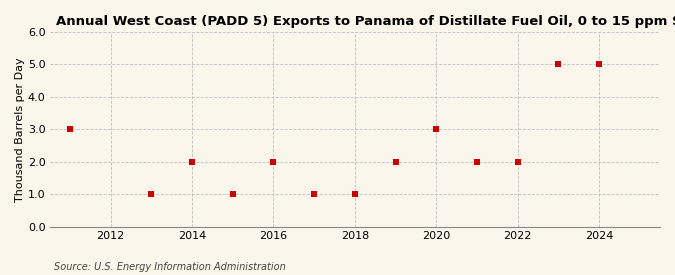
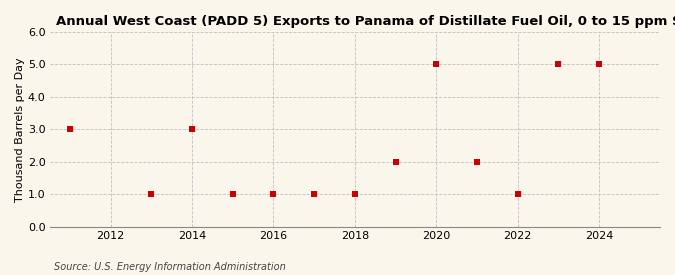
2014: 2 -> 3
2016: 2 -> 1
2020: 3 -> 5
2022: 2 -> 1
